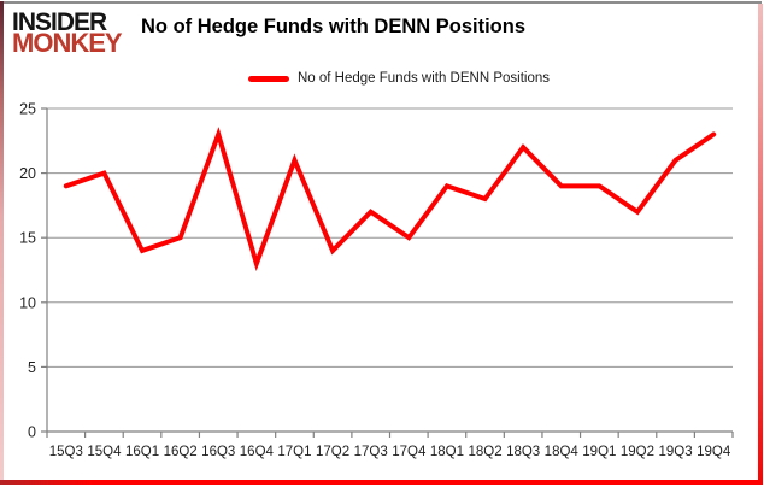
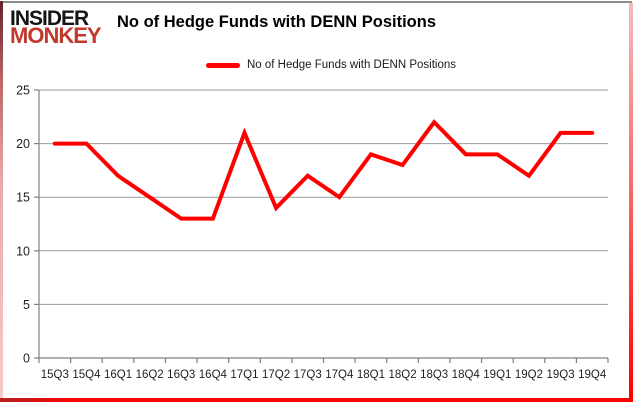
15Q3: 19 -> 20
16Q1: 14 -> 17
16Q3: 23 -> 13
19Q4: 23 -> 21
